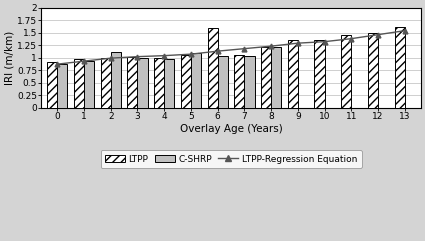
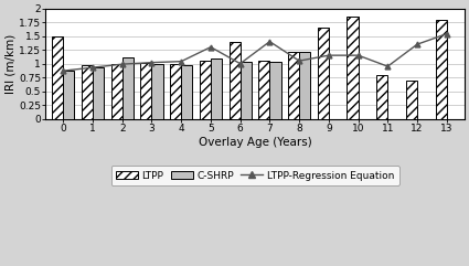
LTPP/0: 0.92 -> 1.50
LTPP-Regression Equation/5: 1.07 -> 1.30
LTPP/6: 1.60 -> 1.40
LTPP-Regression Equation/6: 1.13 -> 1.00
LTPP-Regression Equation/7: 1.18 -> 1.40
LTPP-Regression Equation/8: 1.23 -> 1.05
LTPP/9: 1.35 -> 1.65
LTPP-Regression Equation/9: 1.29 -> 1.15
LTPP/10: 1.35 -> 1.85
LTPP-Regression Equation/10: 1.32 -> 1.15
LTPP/11: 1.45 -> 0.80
LTPP-Regression Equation/11: 1.38 -> 0.95
LTPP/12: 1.50 -> 0.70
LTPP-Regression Equation/12: 1.46 -> 1.35
LTPP/13: 1.62 -> 1.80
